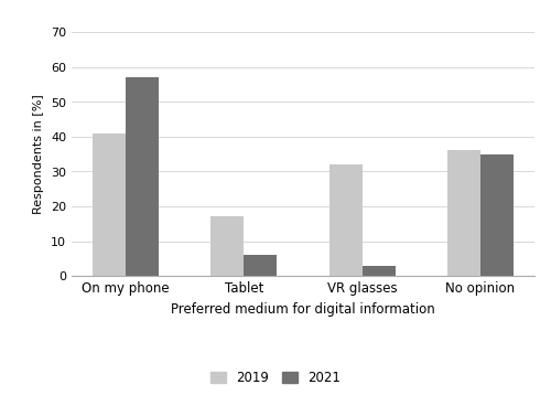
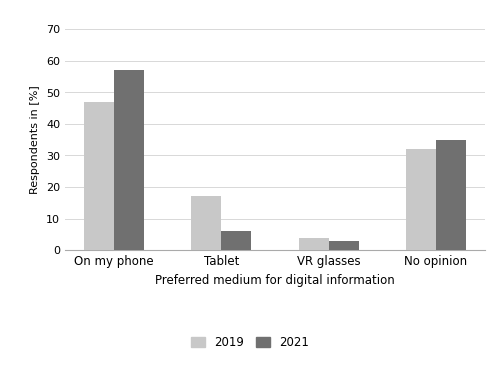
2019/On my phone: 41 -> 47
2019/VR glasses: 32 -> 4
2019/No opinion: 36 -> 32
